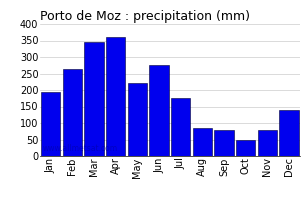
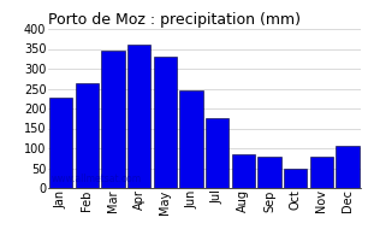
Jan: 195 -> 228
May: 220 -> 330
Jun: 275 -> 245
Dec: 140 -> 105
